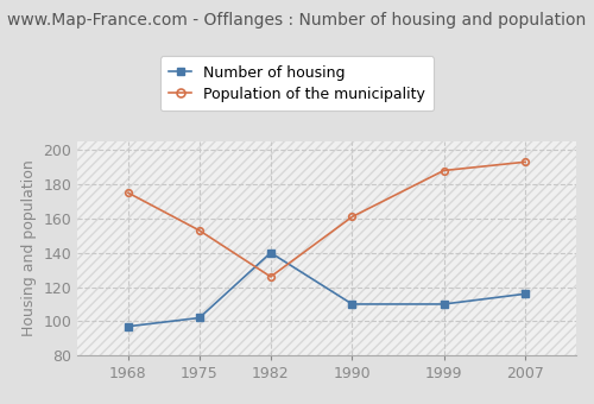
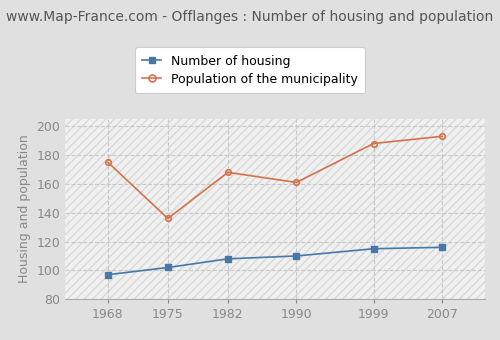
Population of the municipality/1975: 153 -> 136
Number of housing/1982: 140 -> 108
Population of the municipality/1982: 126 -> 168
Number of housing/1999: 110 -> 115
